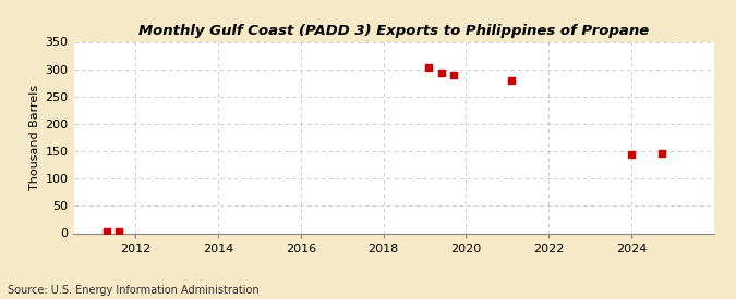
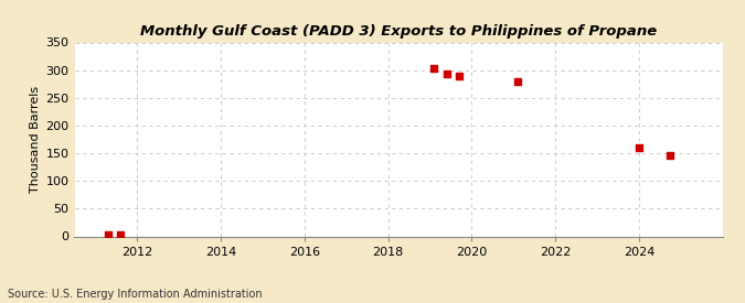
2024: 144 -> 160
